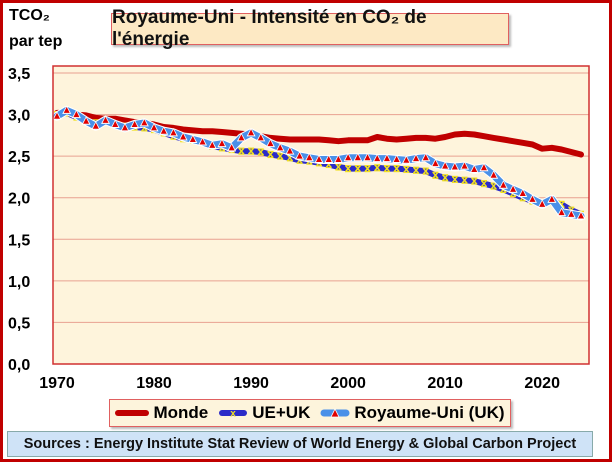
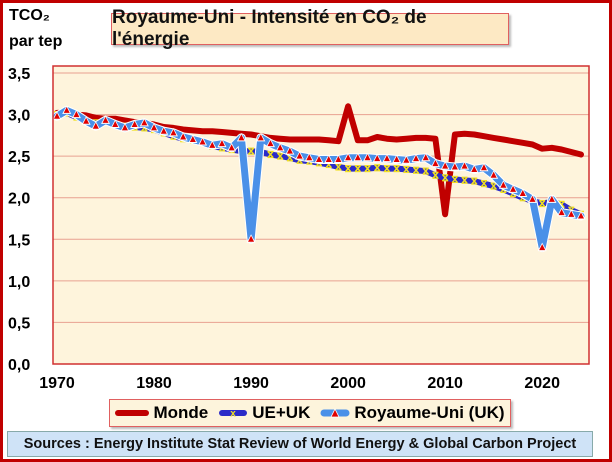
Royaume-Uni (UK)/1990: 2,8 -> 1,5
Monde/2000: 2,7 -> 3,1
Monde/2010: 2,7 -> 1,8
Royaume-Uni (UK)/2020: 1,9 -> 1,4
